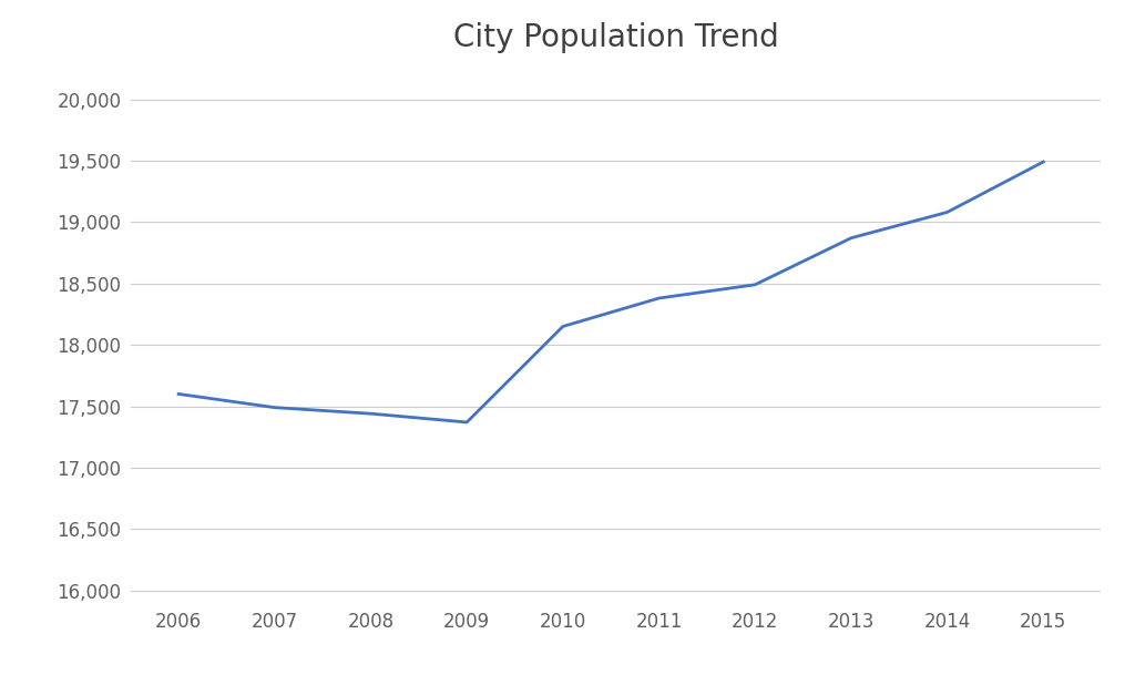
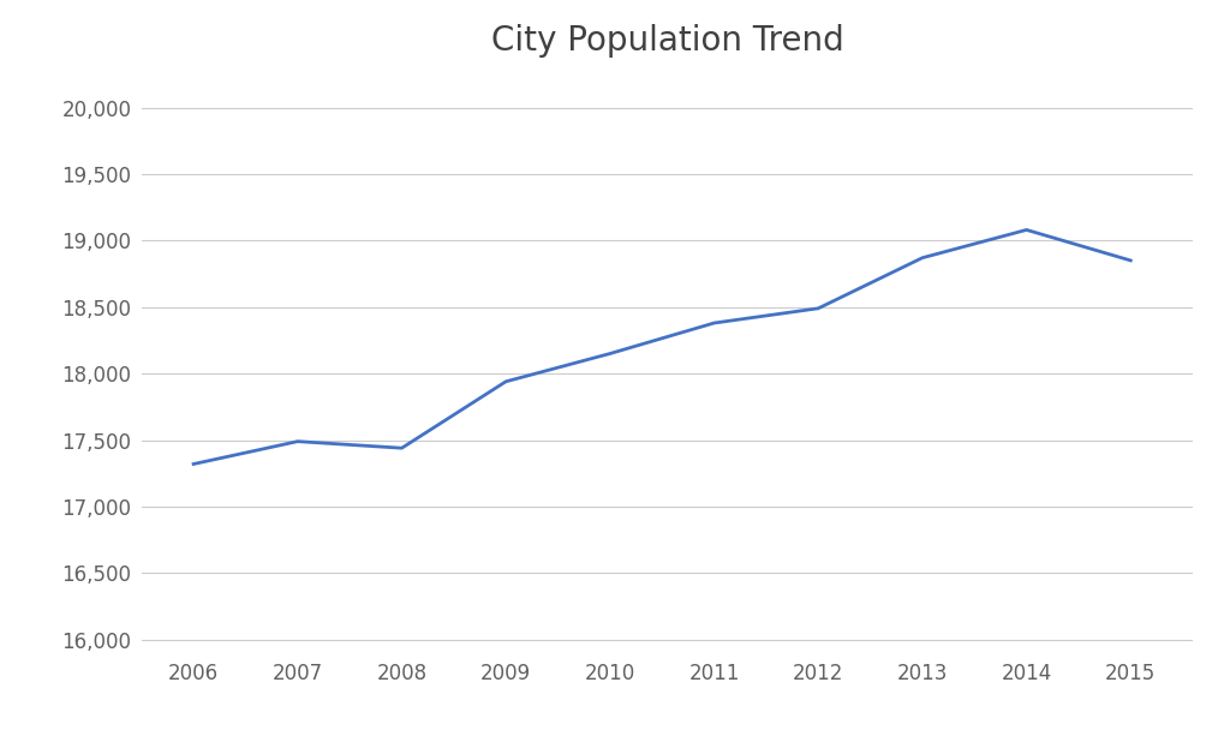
2006: 17,600 -> 17,320
2009: 17,370 -> 17,940
2015: 19,490 -> 18,850
